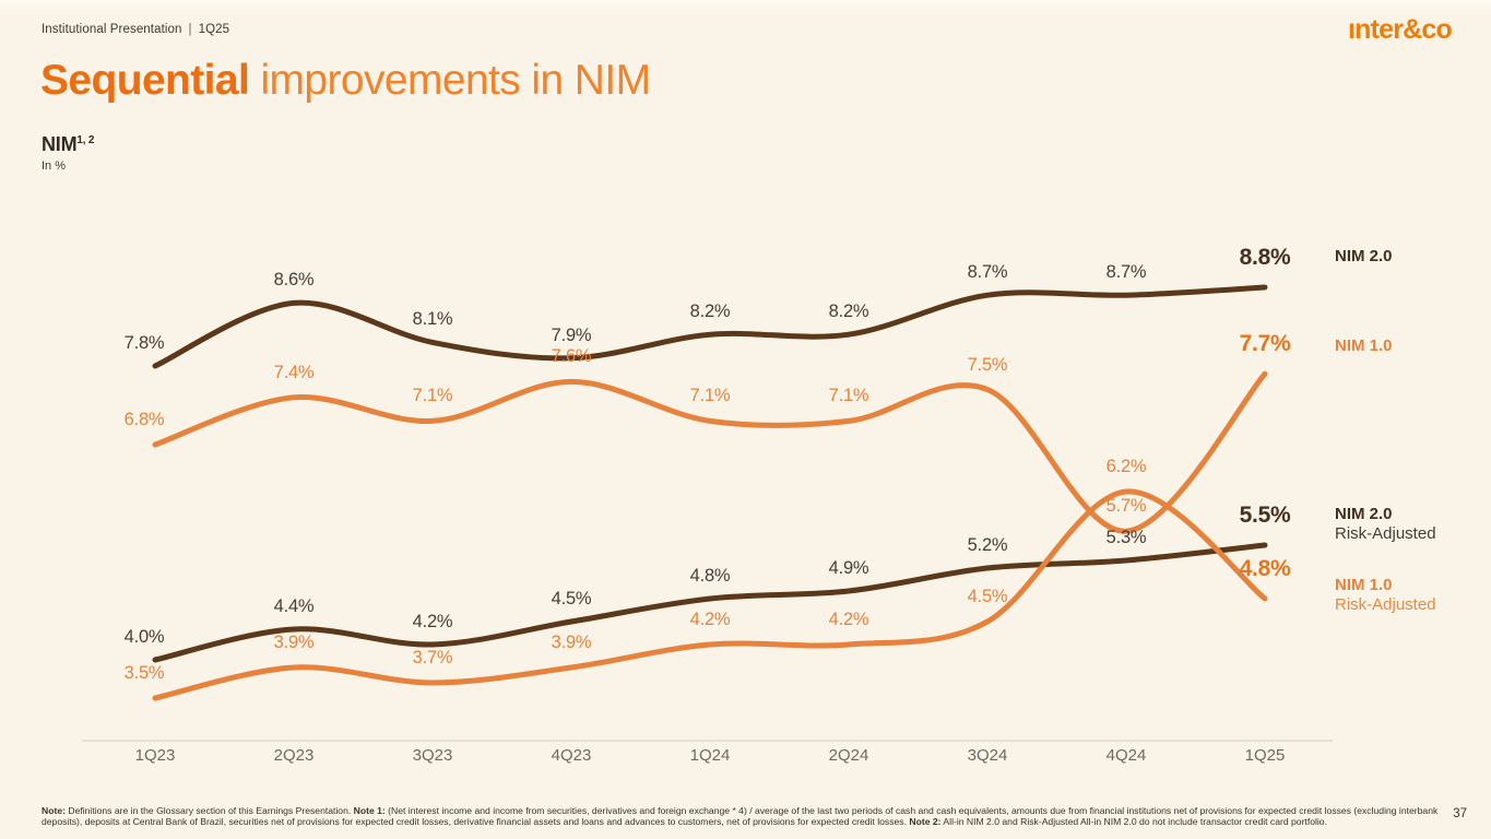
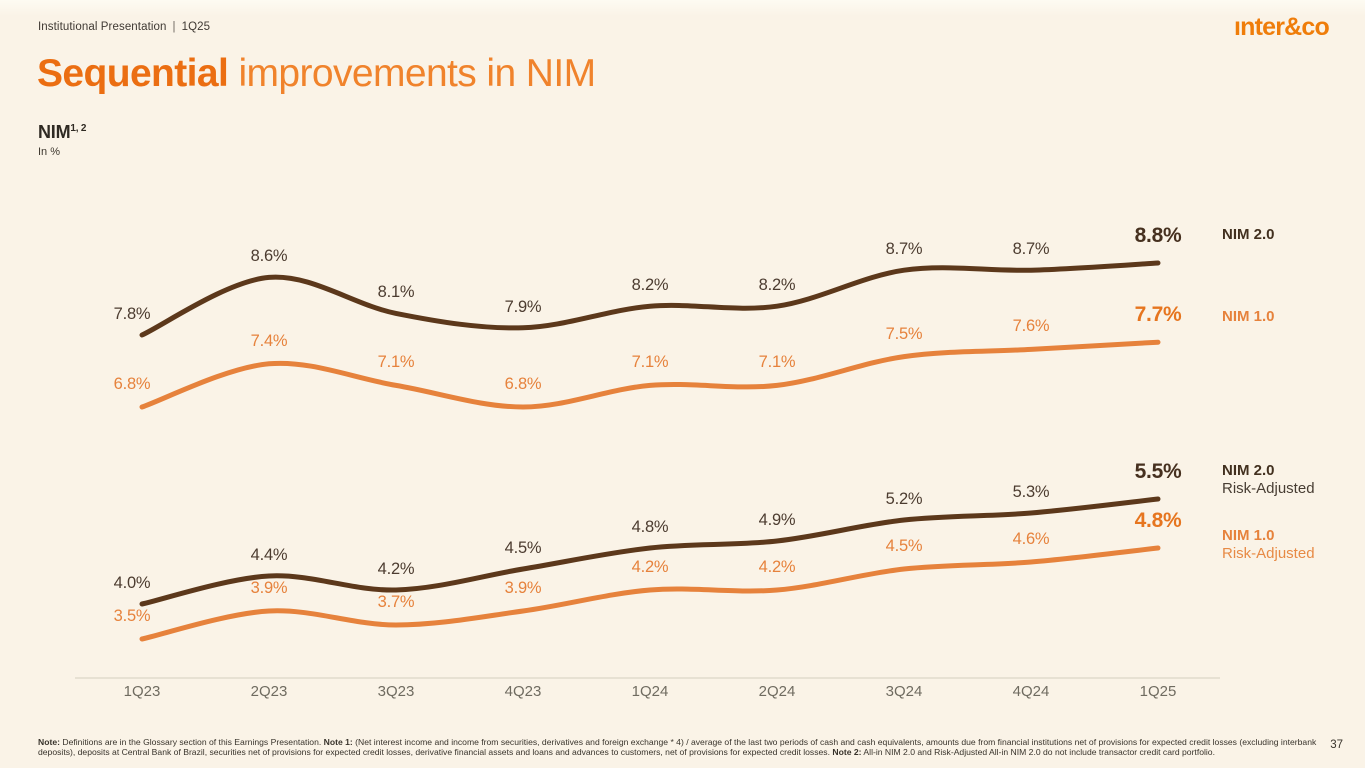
NIM 1.0/4Q23: 7.6% -> 6.8%
NIM 1.0/4Q24: 5.7% -> 7.6%
NIM 1.0 Risk-Adjusted/4Q24: 6.2% -> 4.6%
